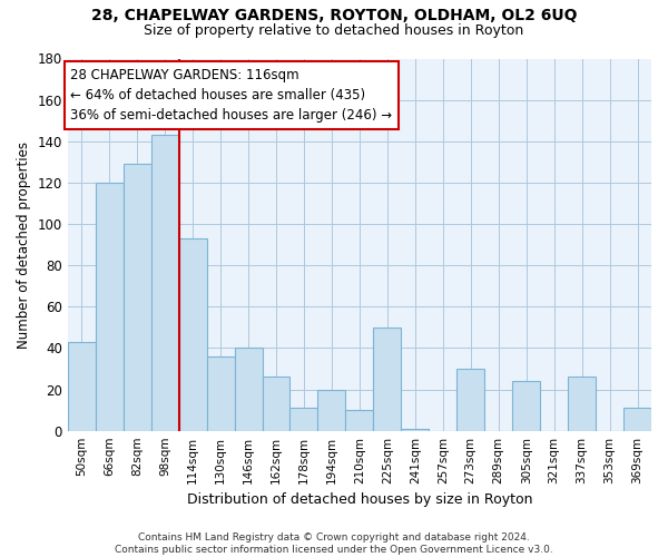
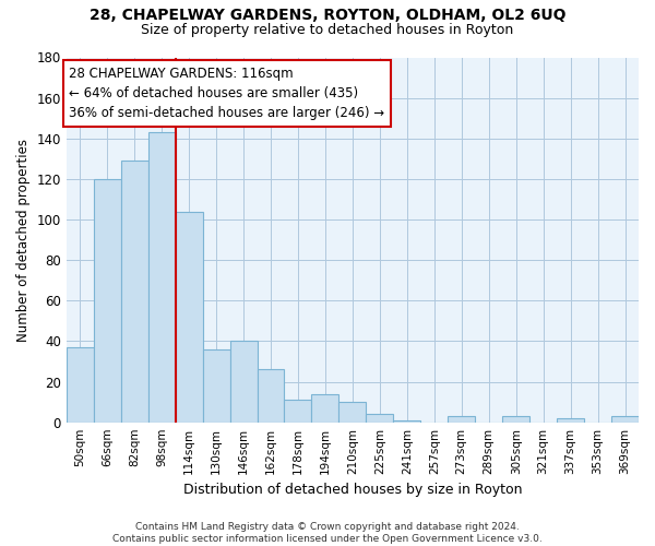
50sqm: 43 -> 37
114sqm: 93 -> 104
194sqm: 20 -> 14
225sqm: 50 -> 4
273sqm: 30 -> 3
305sqm: 24 -> 3
337sqm: 26 -> 2
369sqm: 11 -> 3
